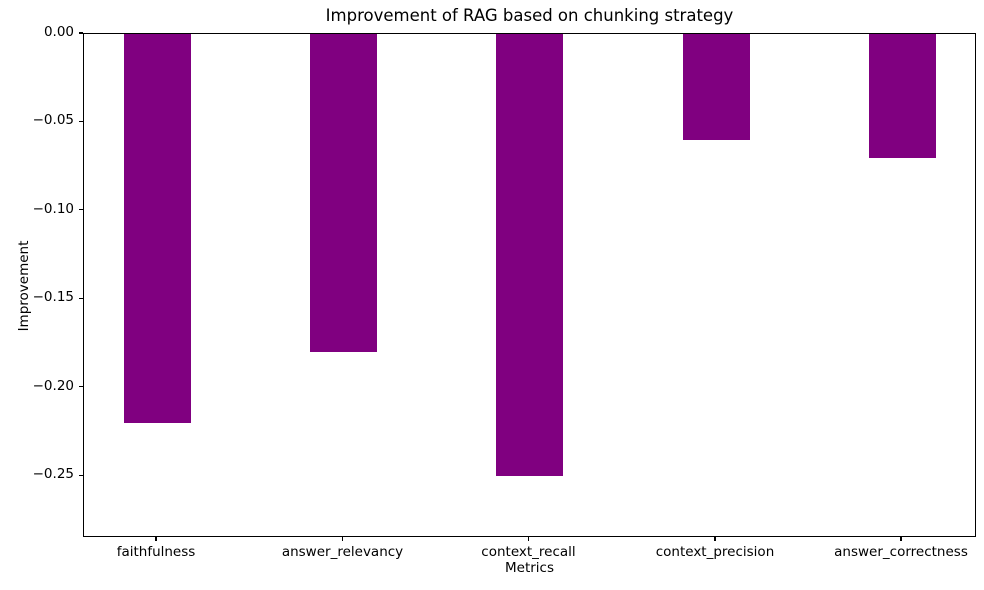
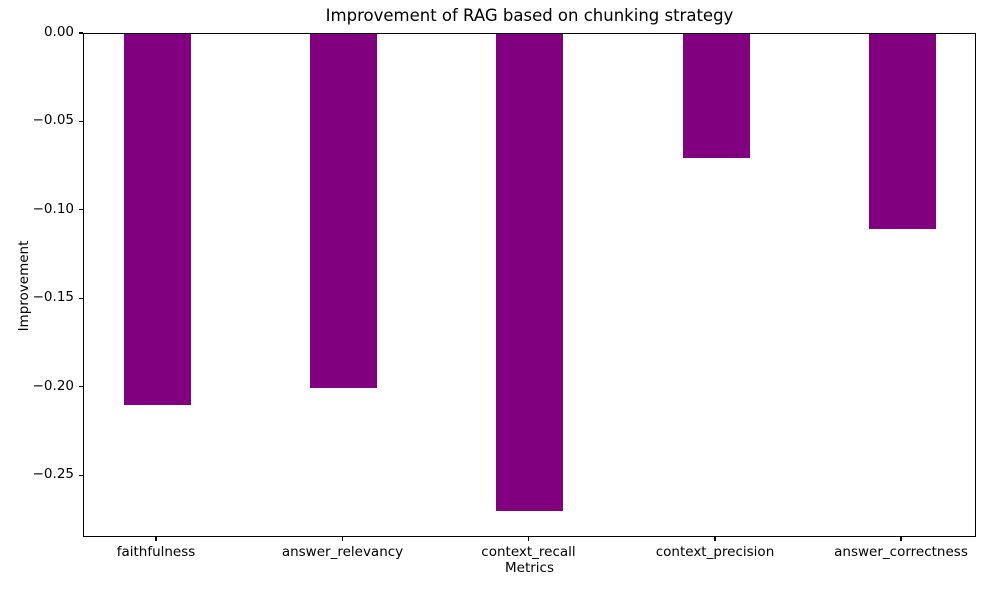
faithfulness: -0.22 -> -0.21
answer_relevancy: -0.18 -> -0.20
context_recall: -0.25 -> -0.27
context_precision: -0.06 -> -0.07
answer_correctness: -0.07 -> -0.11
